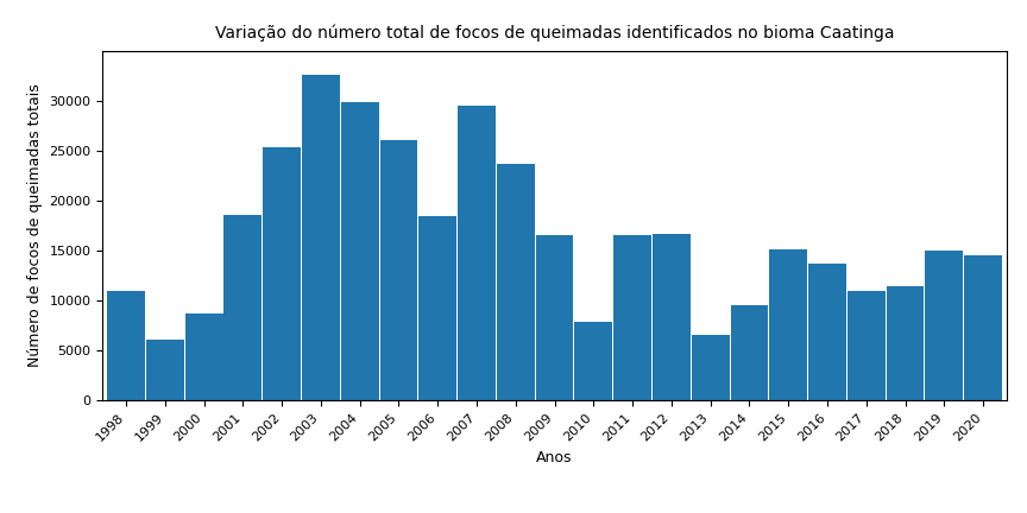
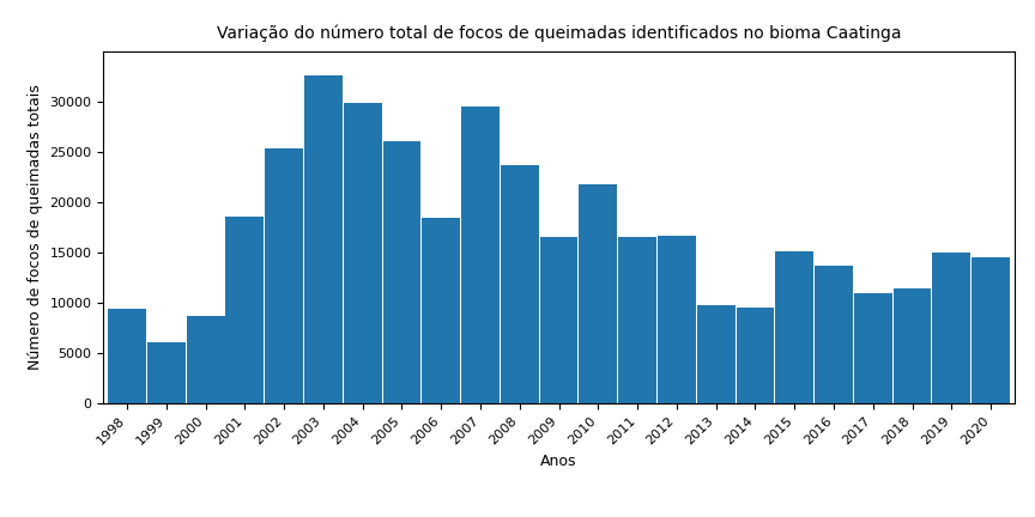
1998: 11000 -> 9400
2010: 7800 -> 21800
2013: 6600 -> 9800
